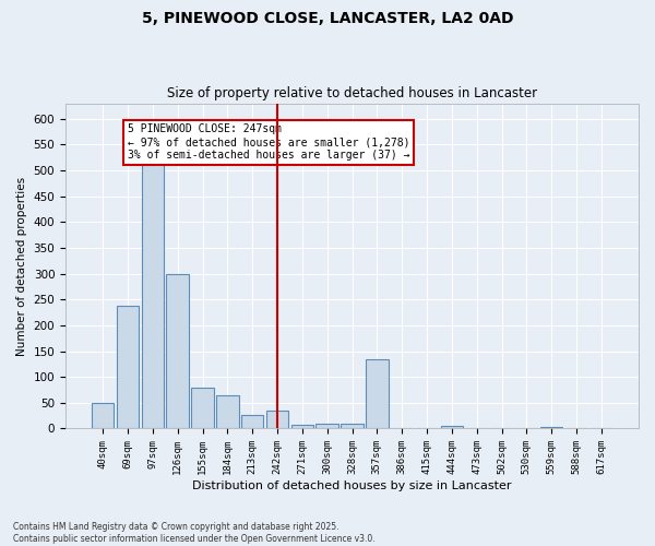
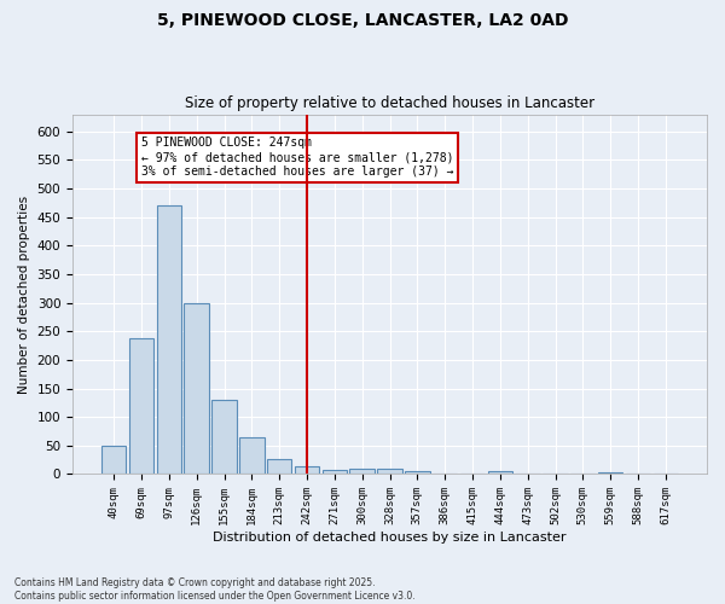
97sqm: 515 -> 470
155sqm: 80 -> 130
242sqm: 35 -> 13
357sqm: 135 -> 6
